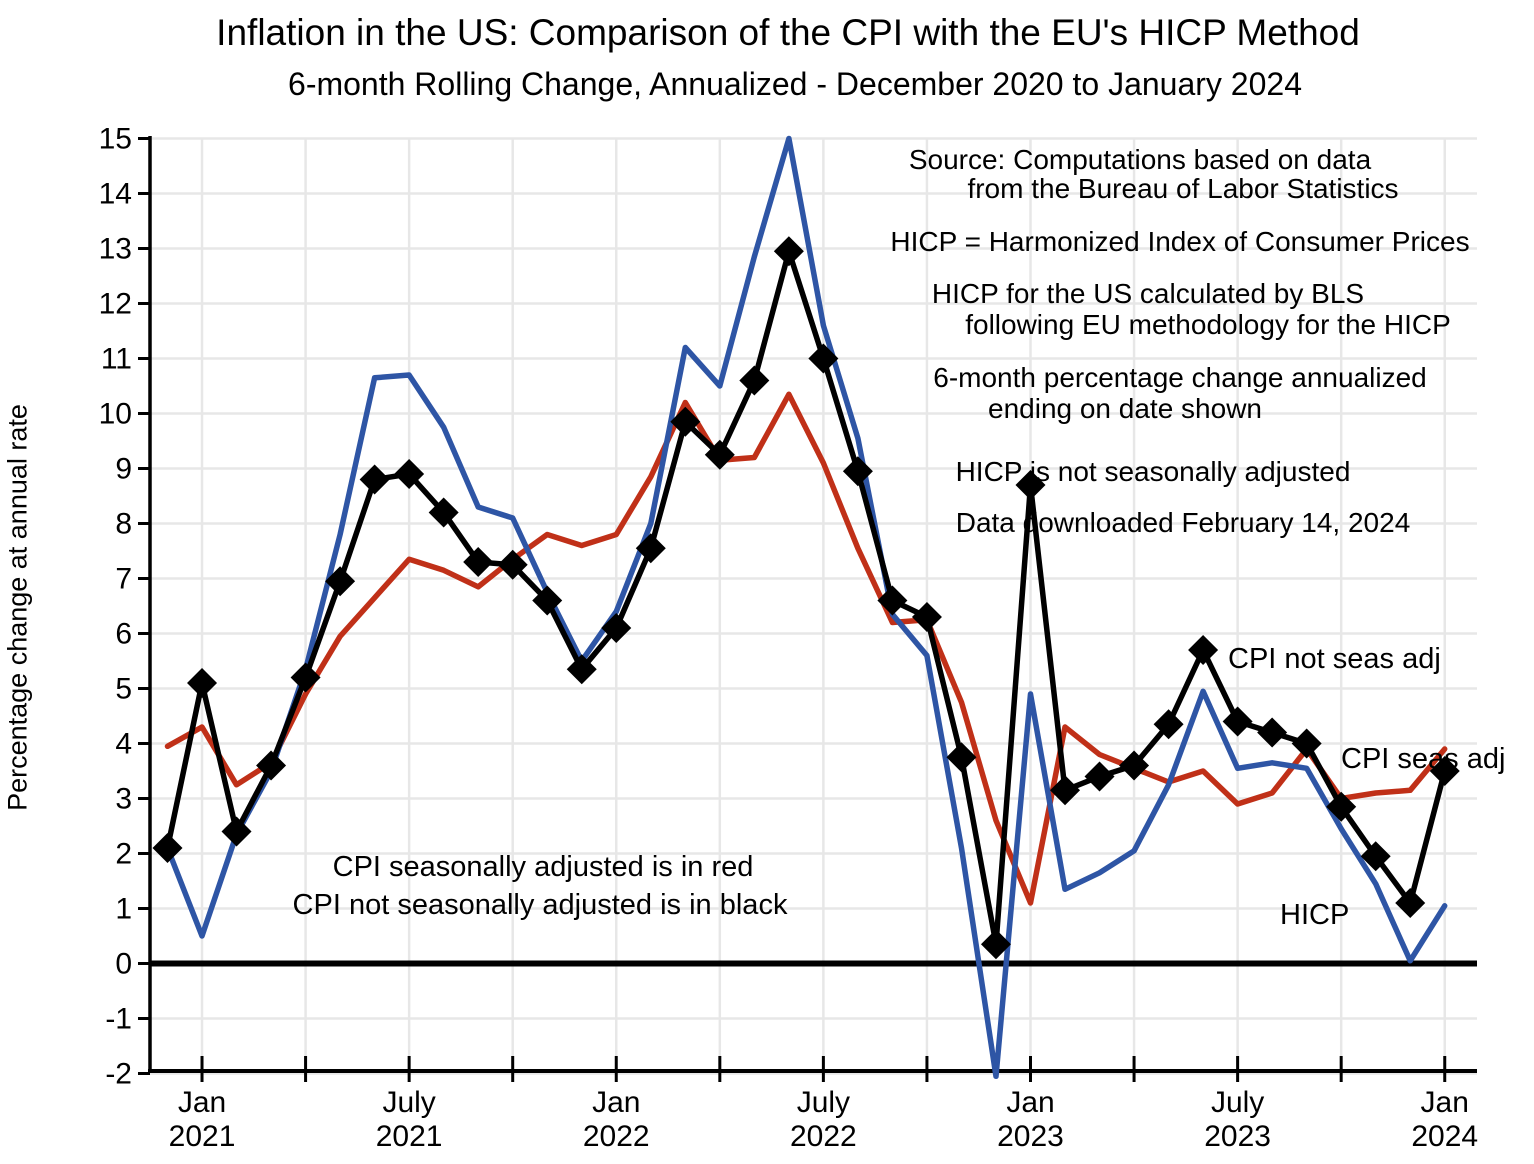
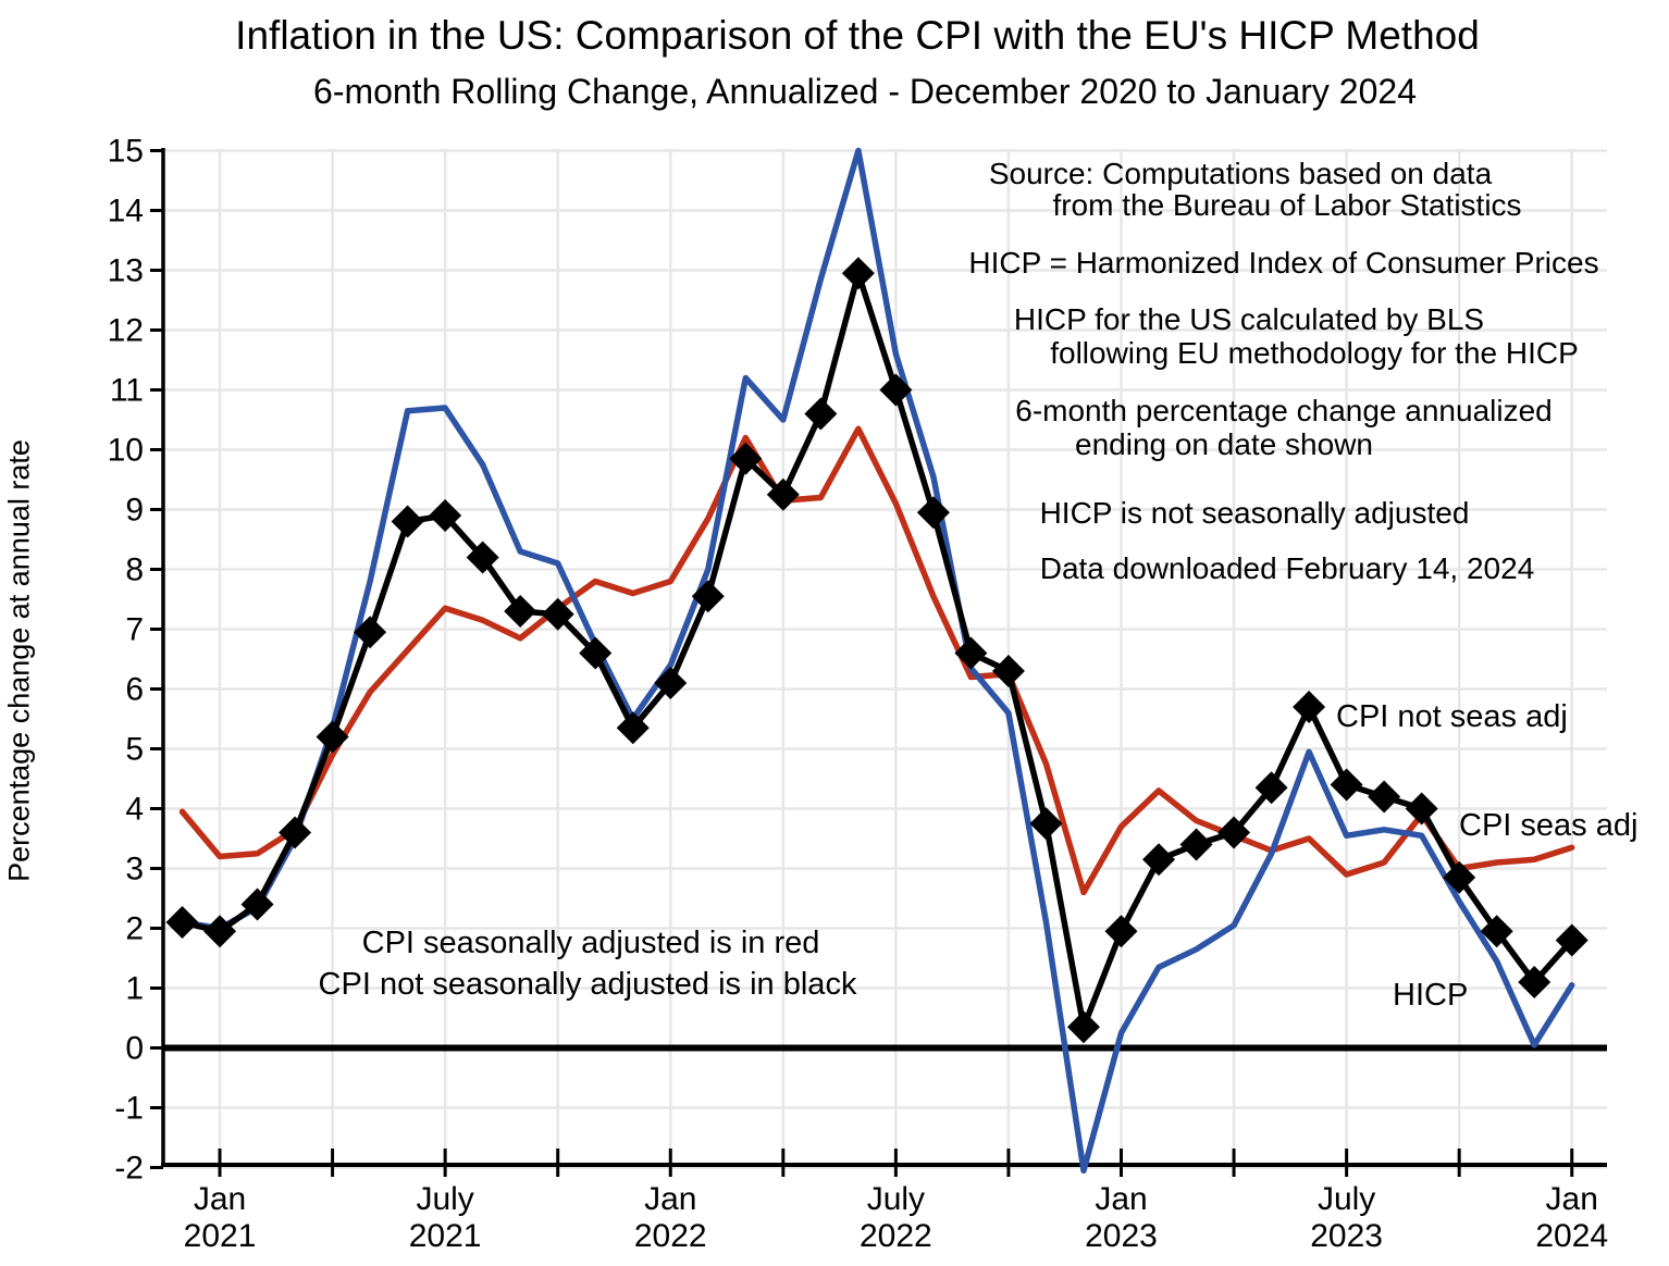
CPI seas adj/Jan 2021: 4.3 -> 3.2
HICP/Jan 2021: 0.5 -> 2.0
CPI not seas adj/Jan 2021: 5.1 -> 1.9
CPI seas adj/Jan 2023: 1.1 -> 3.7
HICP/Jan 2023: 4.9 -> 0.2
CPI not seas adj/Jan 2023: 8.7 -> 1.9
CPI seas adj/Jan 2024: 3.9 -> 3.4
CPI not seas adj/Jan 2024: 3.5 -> 1.8
